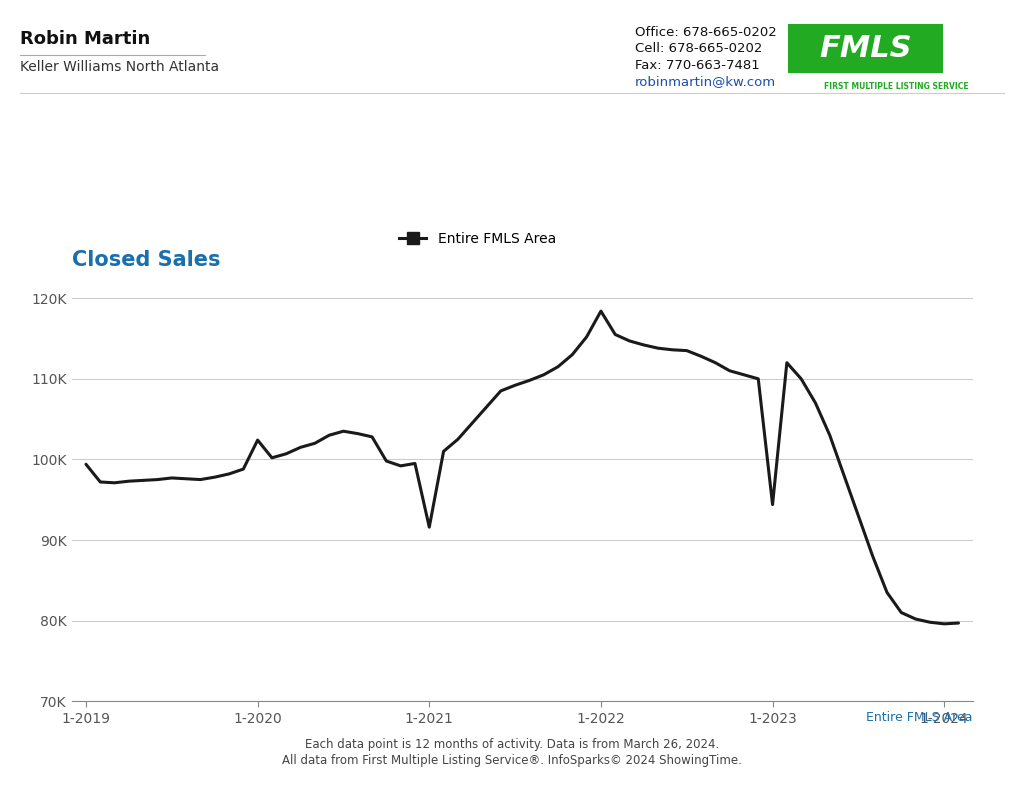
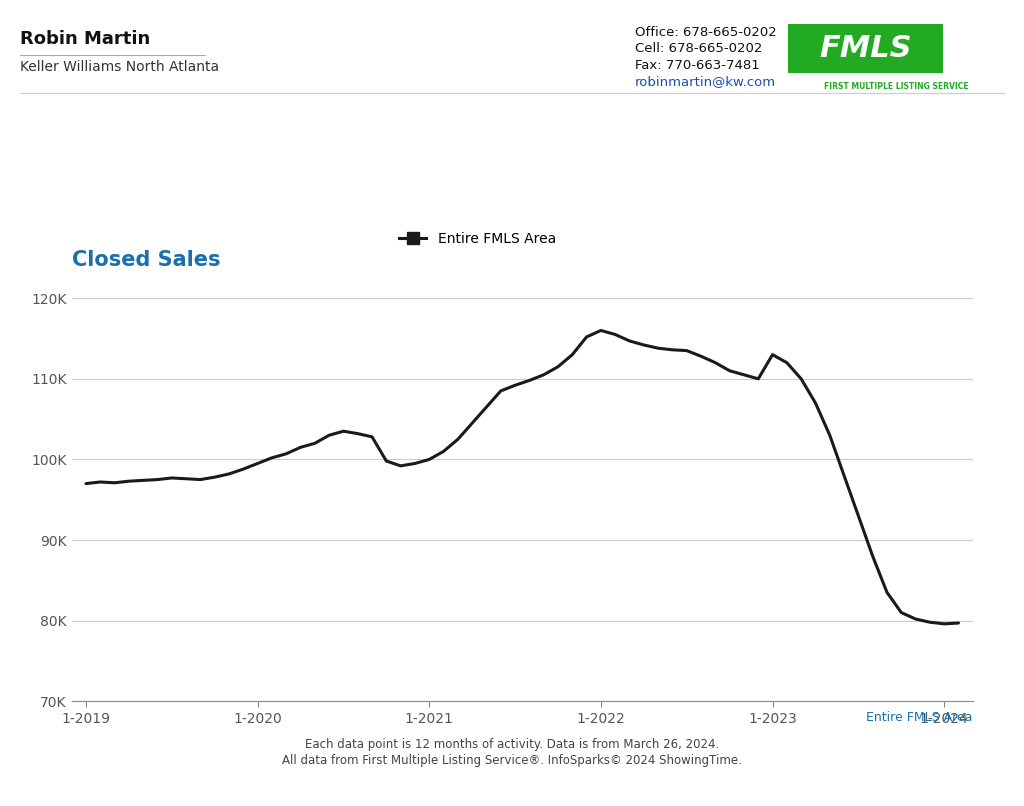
1-2019: 99.4K -> 97.0K
1-2020: 102.4K -> 99.5K
1-2021: 91.6K -> 100.0K
1-2022: 118.4K -> 116.0K
1-2023: 94.4K -> 113.0K
